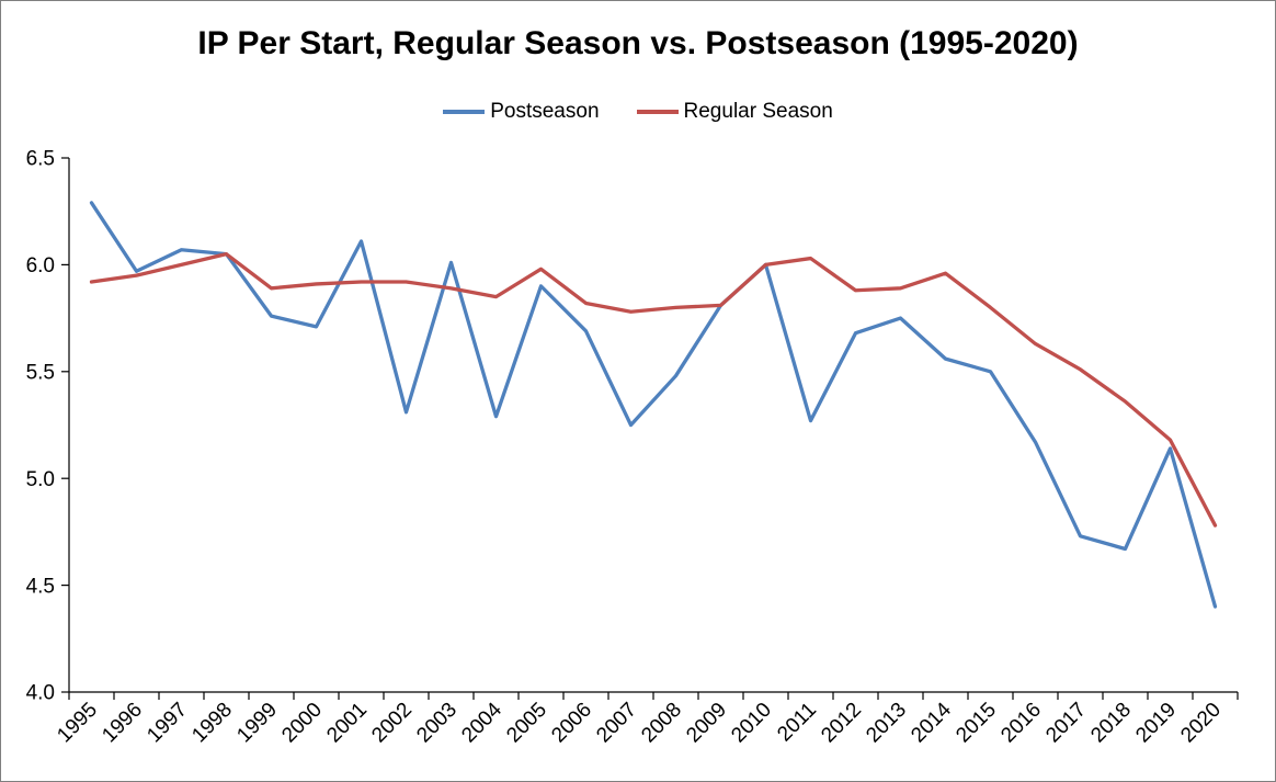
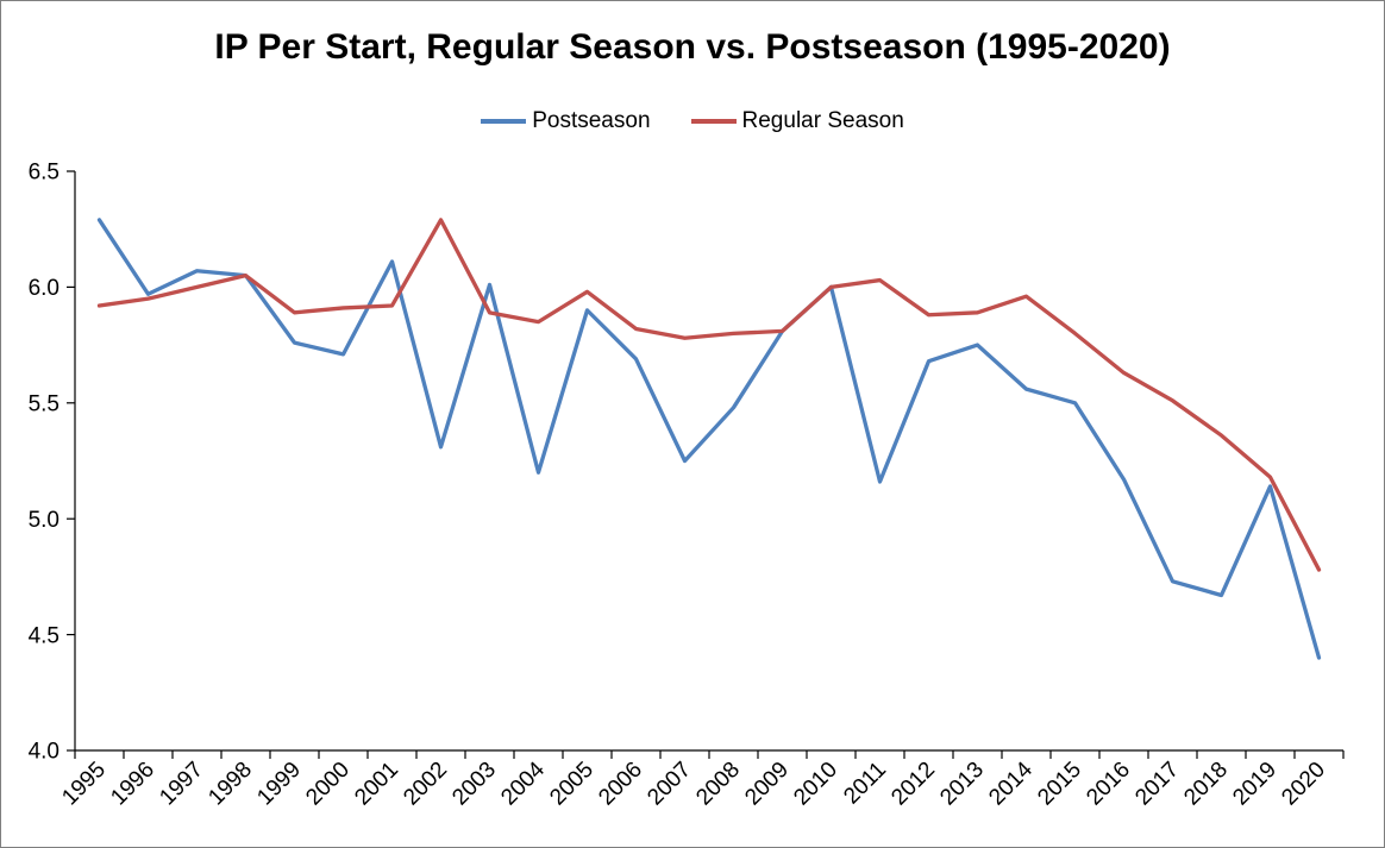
Regular Season/2002: 5.92 -> 6.29
Postseason/2004: 5.29 -> 5.20
Postseason/2011: 5.27 -> 5.16
